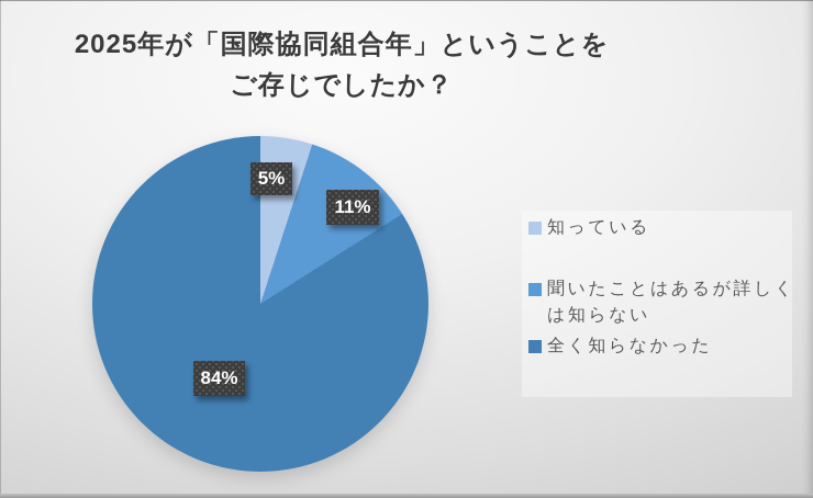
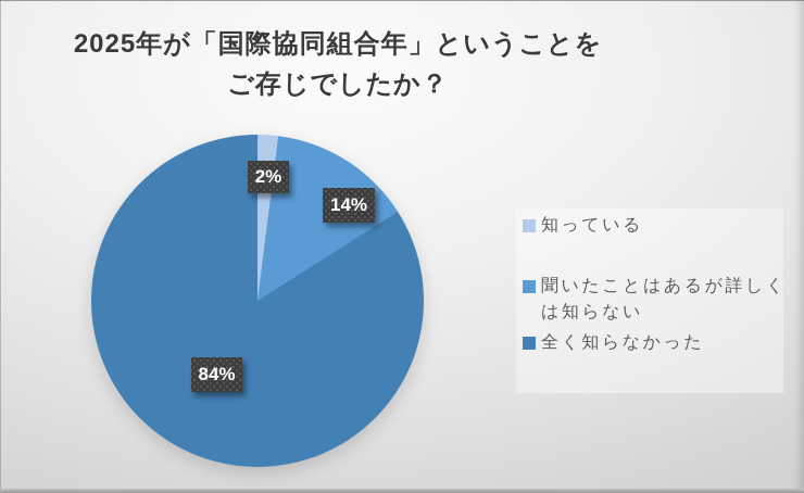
知っている: 5% -> 2%
聞いたことはあるが詳しくは知らない: 11% -> 14%
